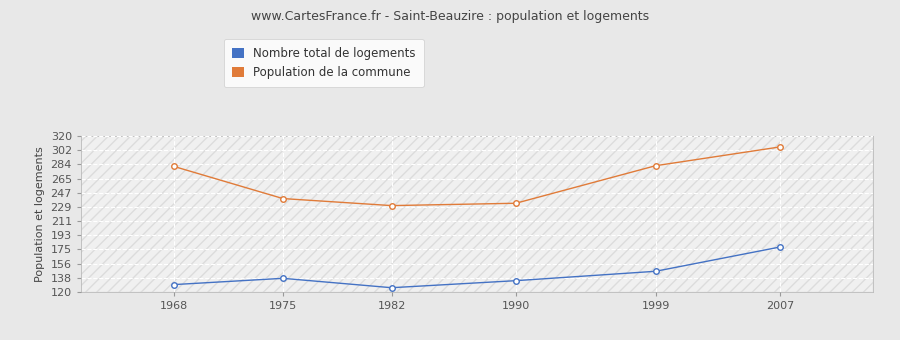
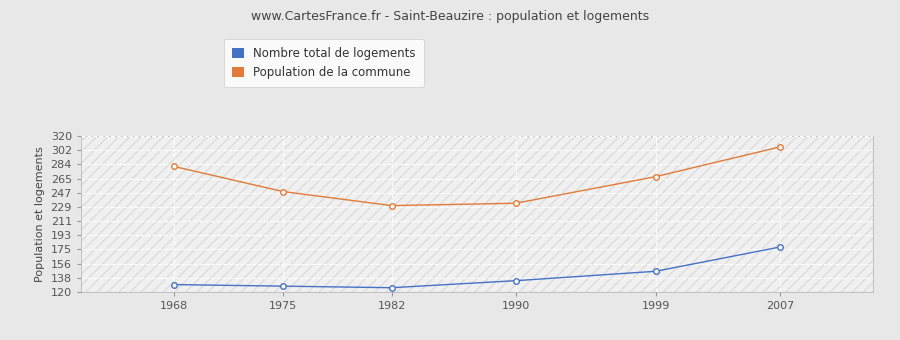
Nombre total de logements/1975: 138 -> 128
Population de la commune/1975: 240 -> 249
Population de la commune/1999: 282 -> 268
